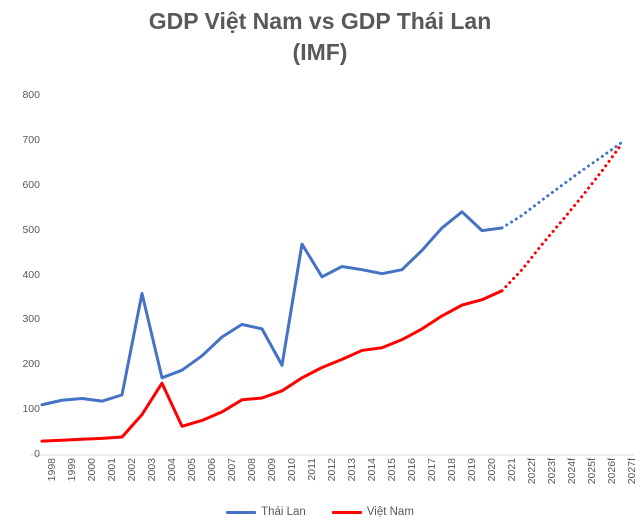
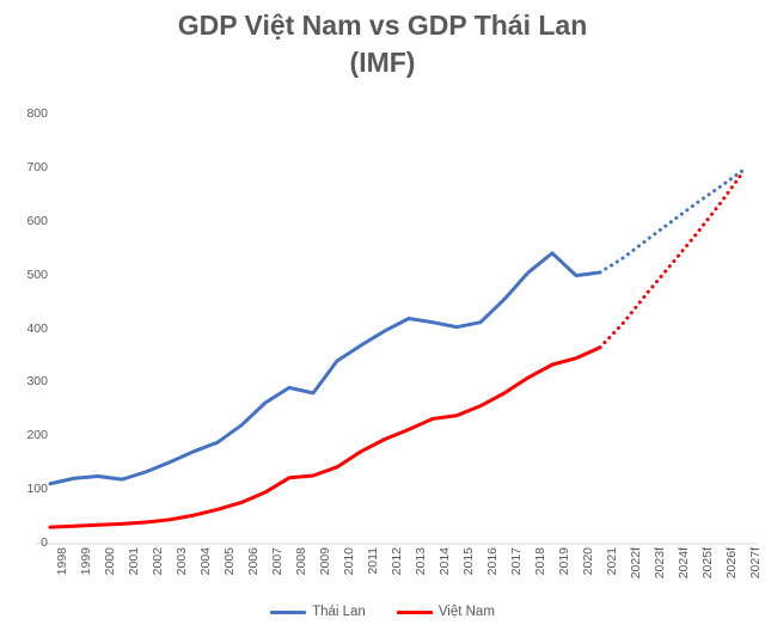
Thái Lan/2003: 360 -> 150
Việt Nam/2003: 90 -> 40
Việt Nam/2004: 160 -> 50
Thái Lan/2010: 200 -> 340
Thái Lan/2011: 470 -> 370
